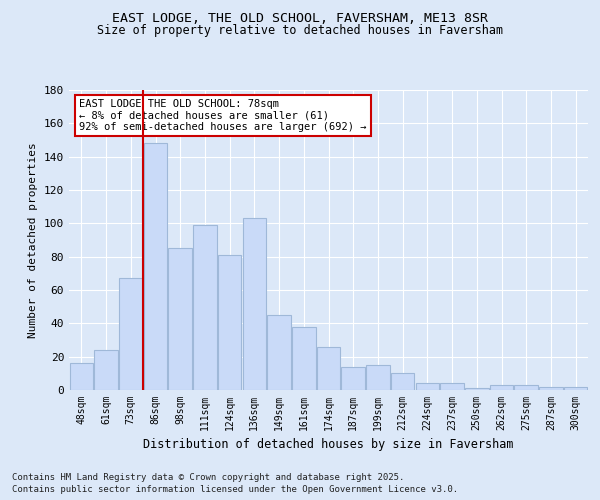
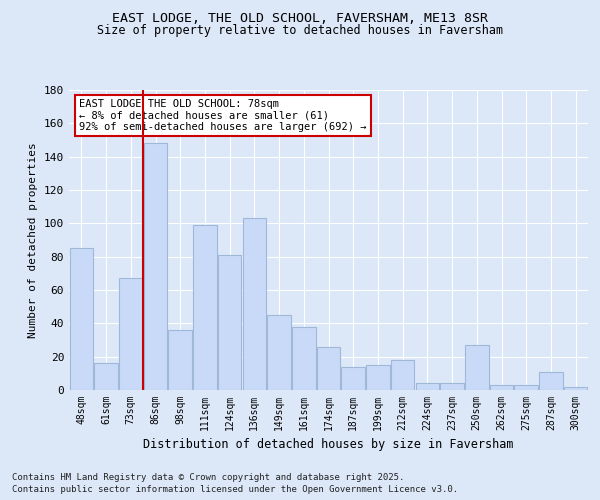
48sqm: 16 -> 85
61sqm: 24 -> 16
98sqm: 85 -> 36
212sqm: 10 -> 18
250sqm: 1 -> 27
287sqm: 2 -> 11
